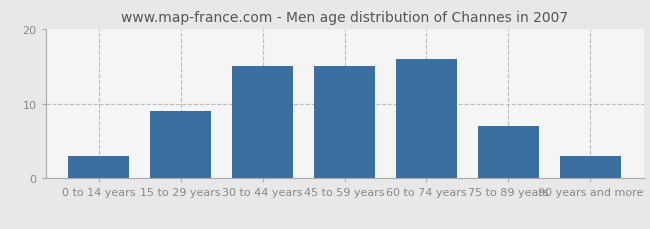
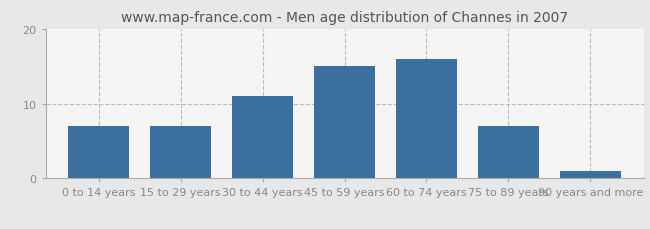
0 to 14 years: 3 -> 7
15 to 29 years: 9 -> 7
30 to 44 years: 15 -> 11
90 years and more: 3 -> 1
